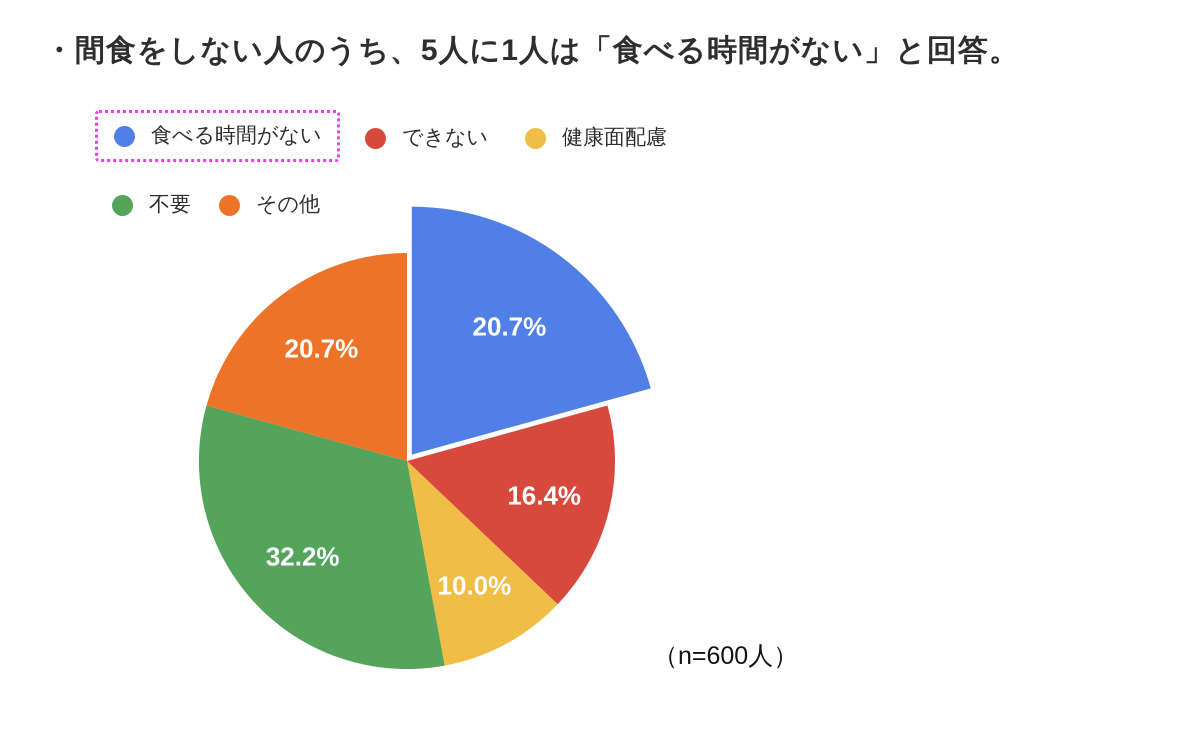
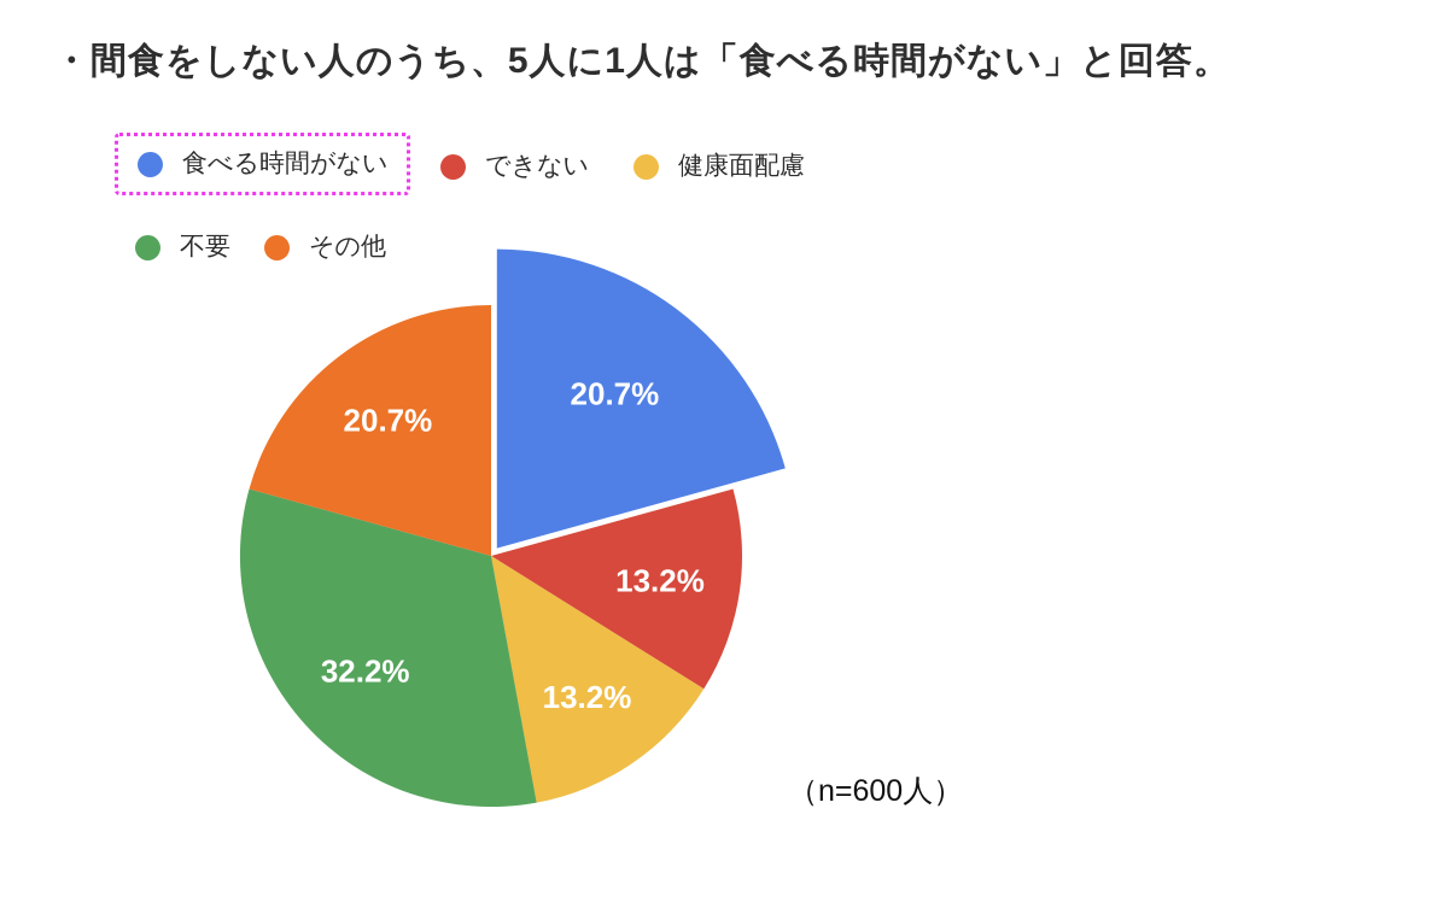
できない: 16.4% -> 13.2%
健康面配慮: 10.0% -> 13.2%
